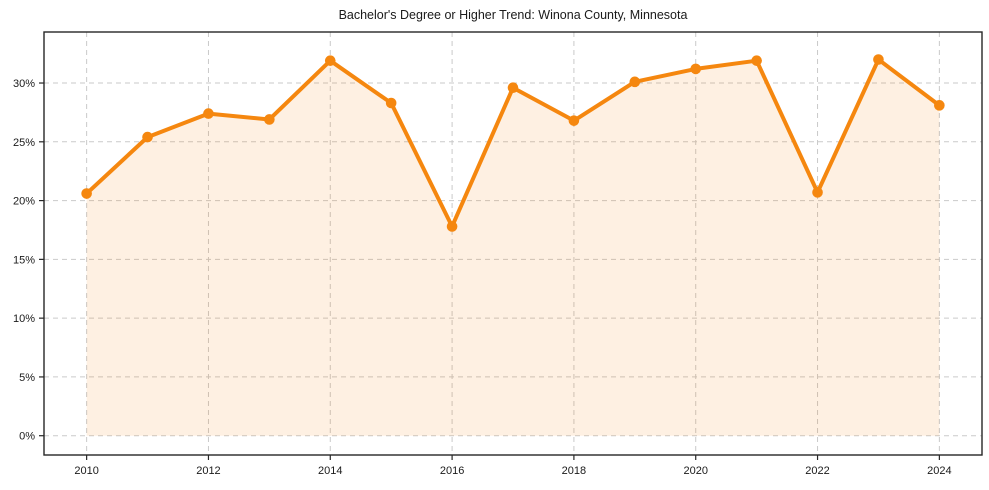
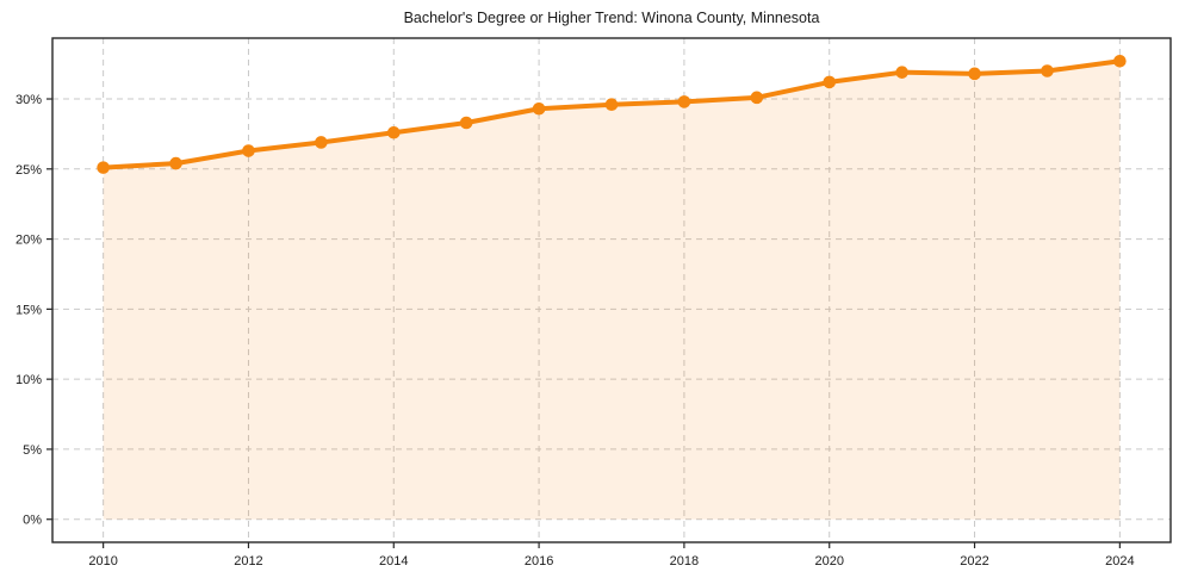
2010: 20.6% -> 25.1%
2012: 27.4% -> 26.3%
2014: 31.9% -> 27.6%
2016: 17.8% -> 29.3%
2018: 26.8% -> 29.8%
2022: 20.7% -> 31.8%
2024: 28.1% -> 32.7%
